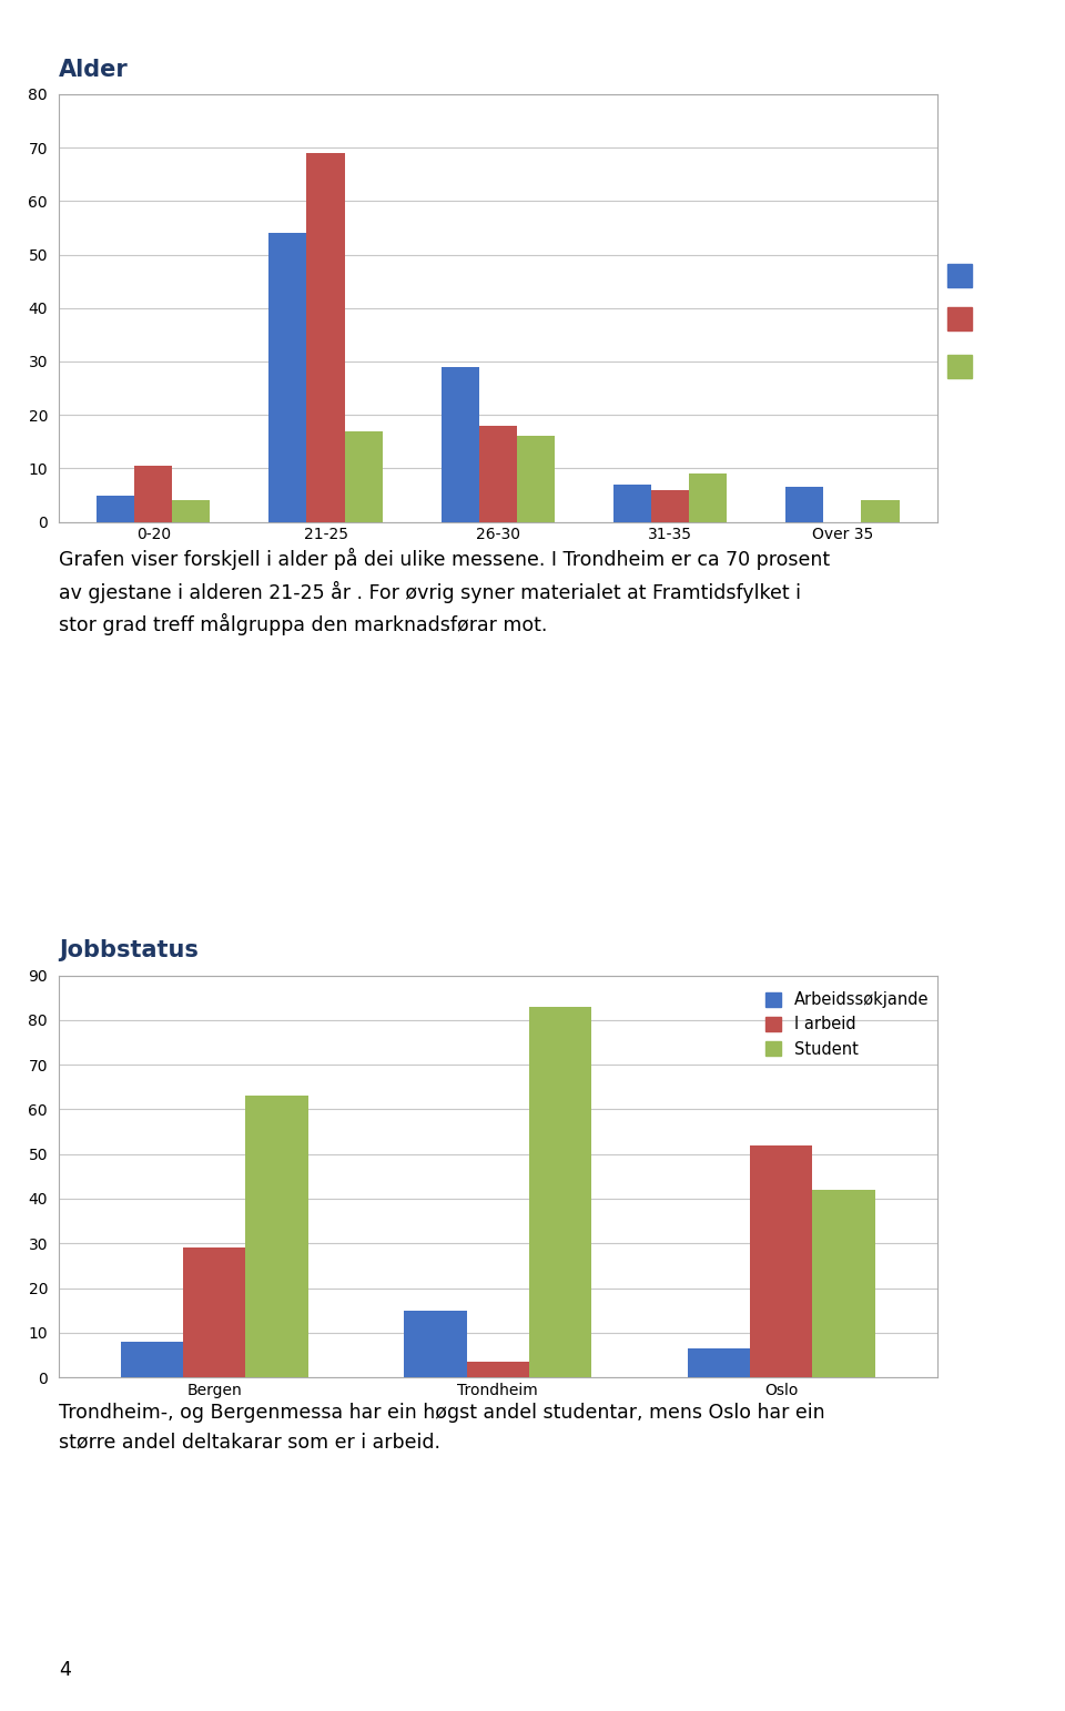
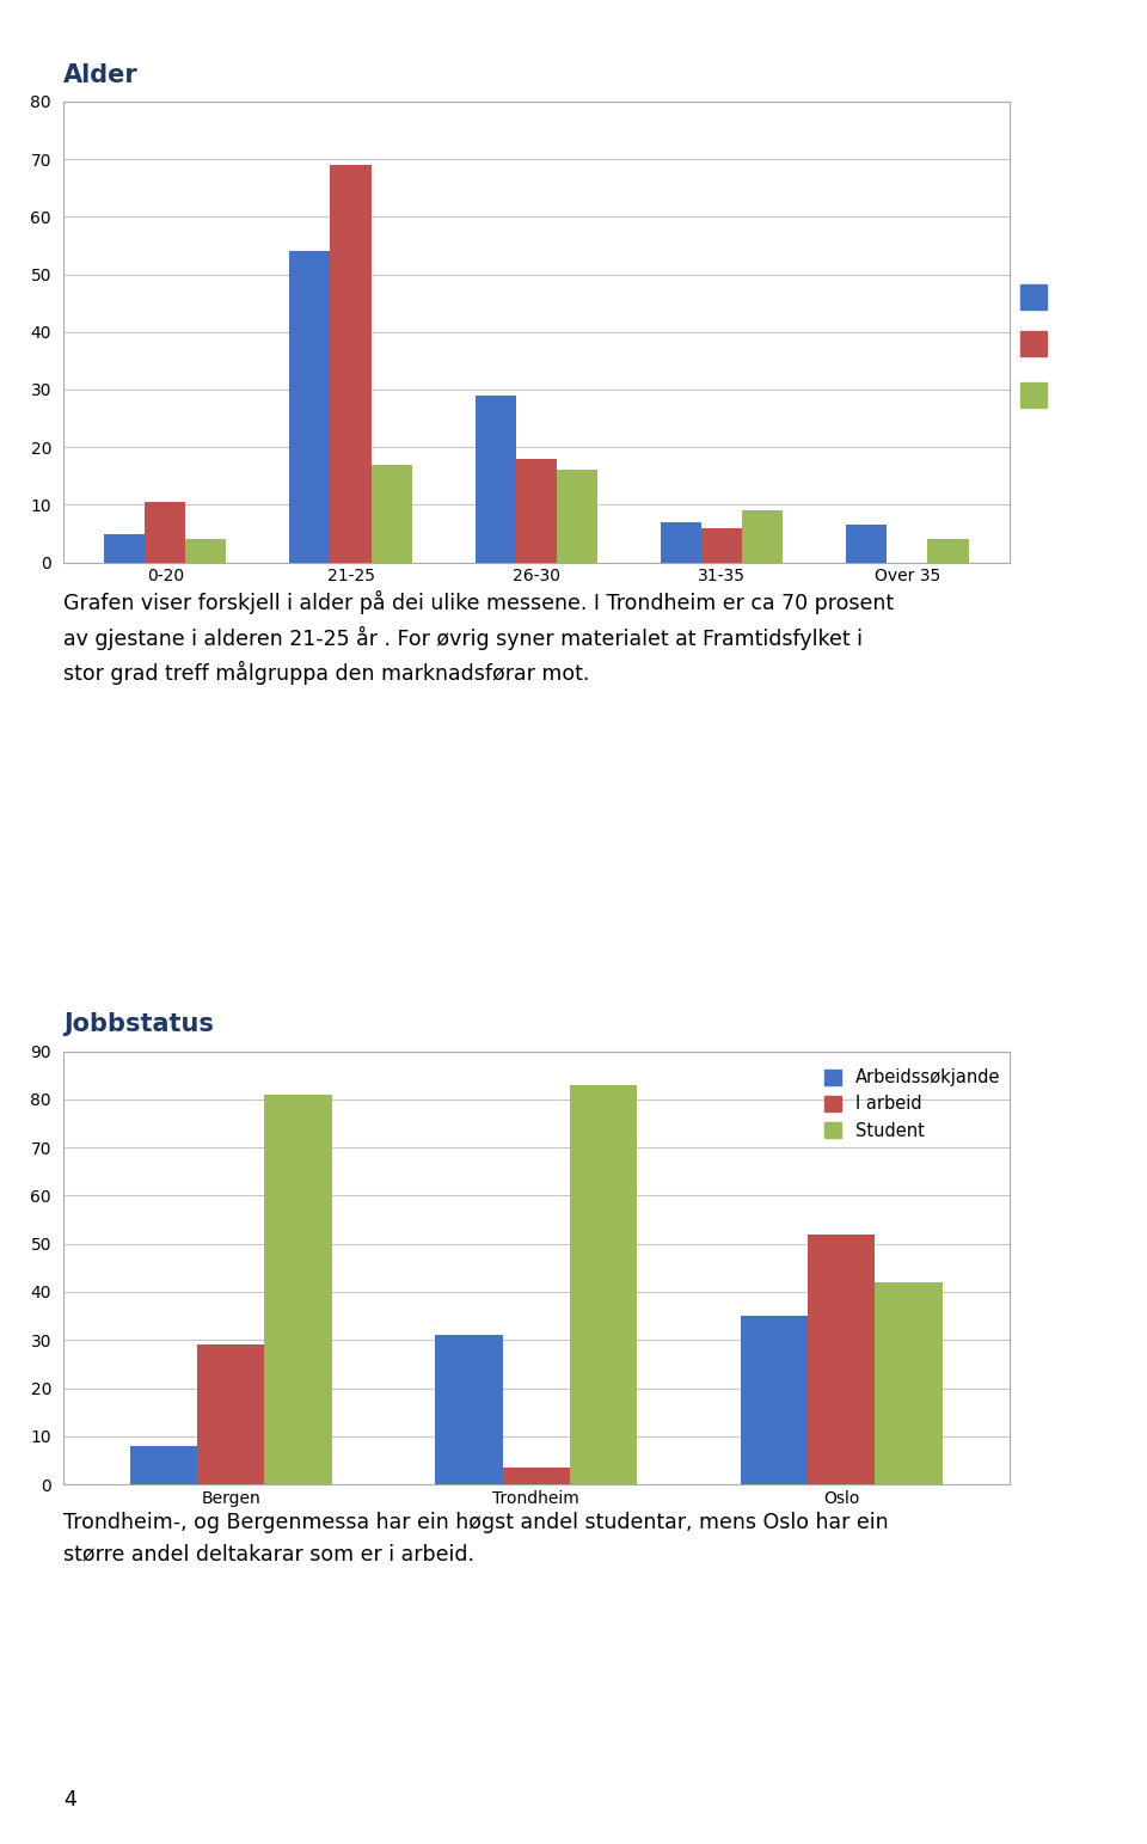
Student/Bergen: 63 -> 81
Arbeidssøkjande/Trondheim: 15.0 -> 31.0
Arbeidssøkjande/Oslo: 6.5 -> 35.0
